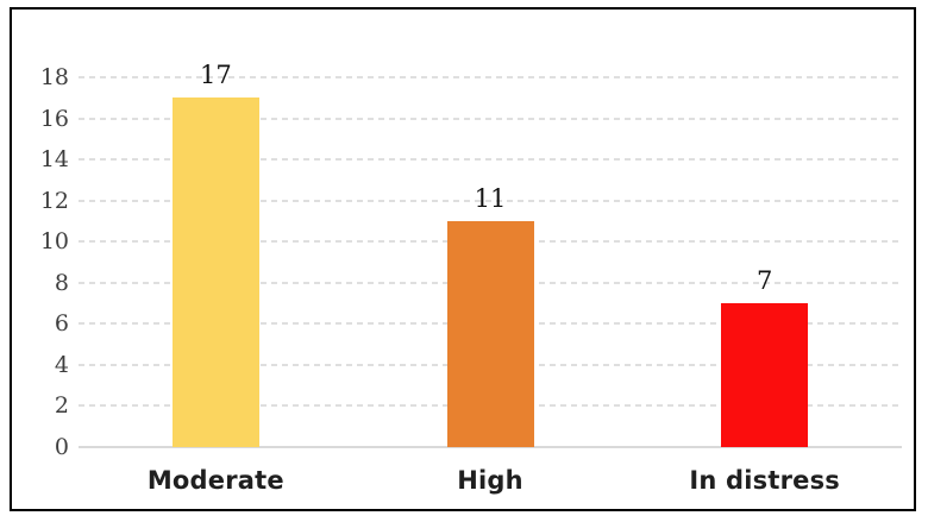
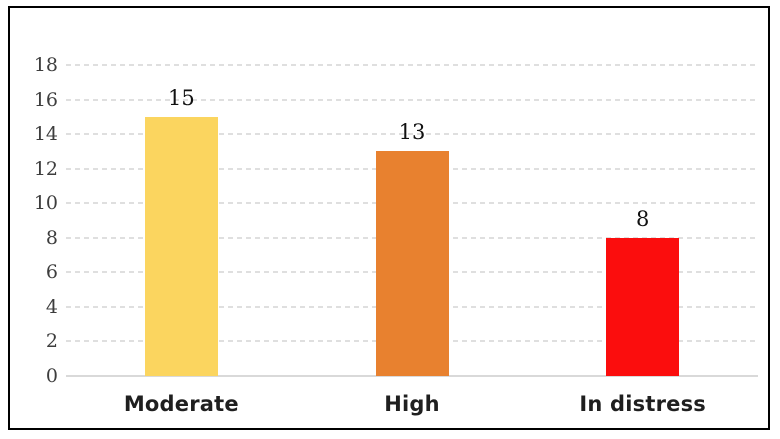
Moderate: 17 -> 15
High: 11 -> 13
In distress: 7 -> 8
